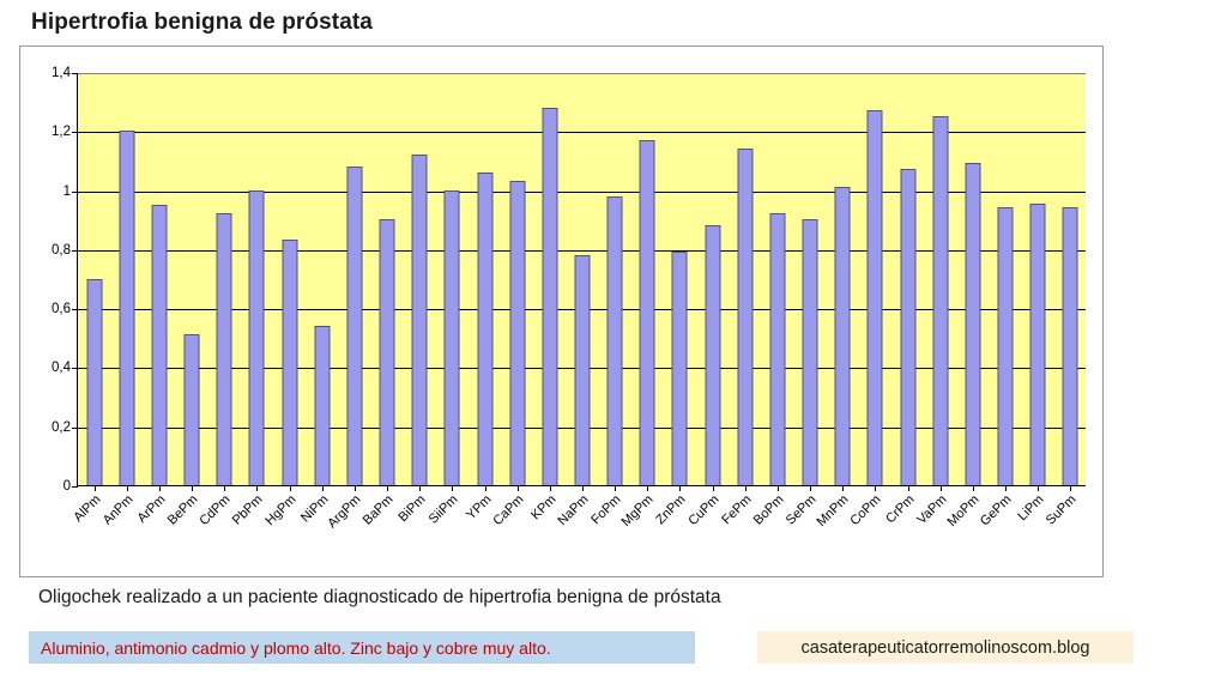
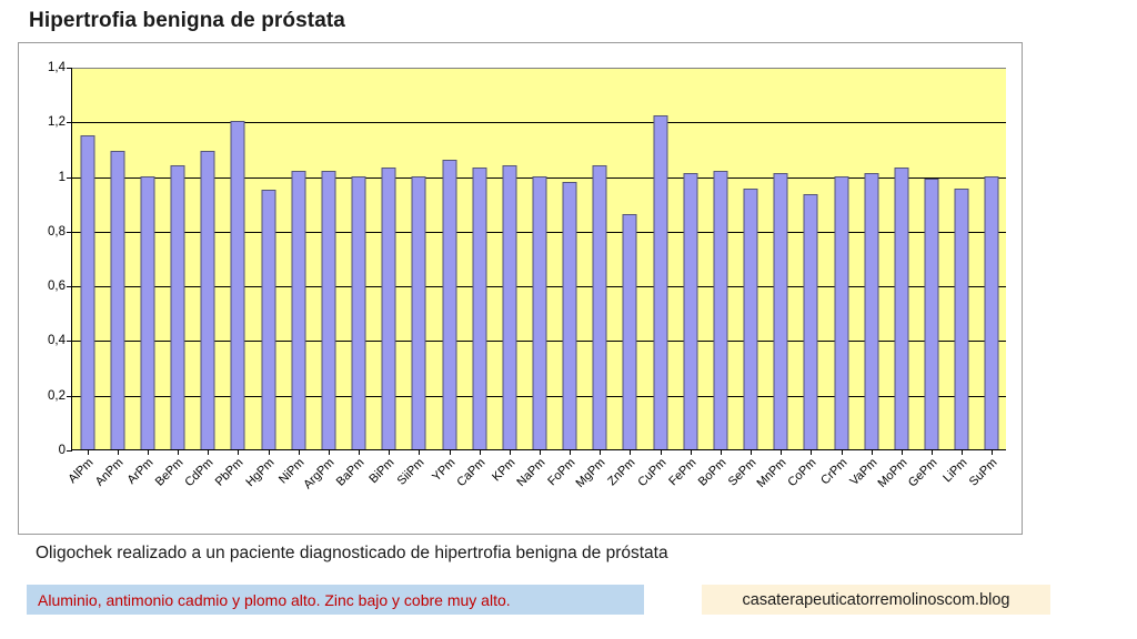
AlPm: 0,70 -> 1,15
AnPm: 1,20 -> 1,09
ArPm: 0,95 -> 1,00
BePm: 0,51 -> 1,04
CdPm: 0,92 -> 1,09
PbPm: 1,00 -> 1,20
HgPm: 0,83 -> 0,95
NiPm: 0,54 -> 1,02
ArgPm: 1,08 -> 1,02
BaPm: 0,90 -> 1,00
BiPm: 1,12 -> 1,03
KPm: 1,28 -> 1,04
NaPm: 0,78 -> 1,00
MgPm: 1,17 -> 1,04
ZnPm: 0,79 -> 0,86
CuPm: 0,88 -> 1,22
FePm: 1,14 -> 1,01
BoPm: 0,92 -> 1,02
SePm: 0,90 -> 0,95
CoPm: 1,27 -> 0,94
CrPm: 1,07 -> 1,00
VaPm: 1,25 -> 1,01
MoPm: 1,09 -> 1,03
GePm: 0,94 -> 0,99
SuPm: 0,94 -> 1,00
